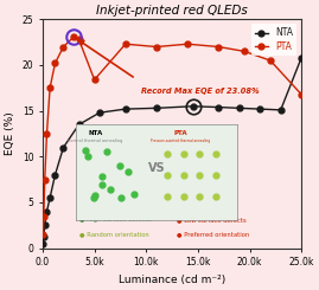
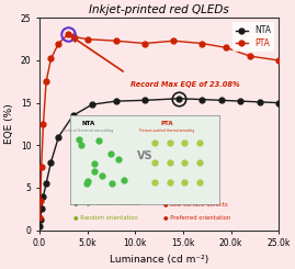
PTA/5.0k: 18.4 -> 22.5
NTA/25.0k: 20.8 -> 15.0
PTA/25.0k: 16.8 -> 20.0
